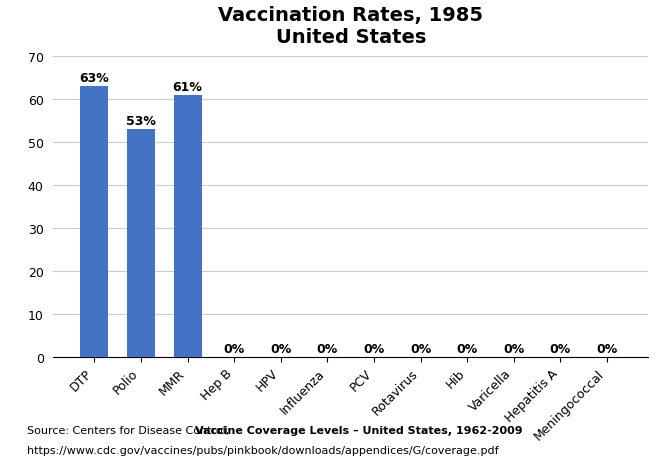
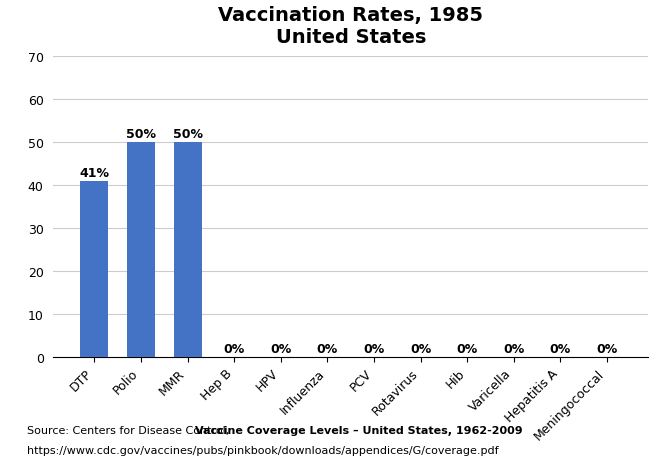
DTP: 63% -> 41%
Polio: 53% -> 50%
MMR: 61% -> 50%
